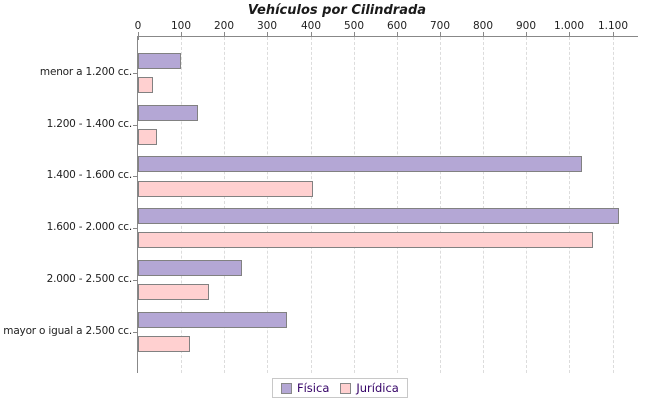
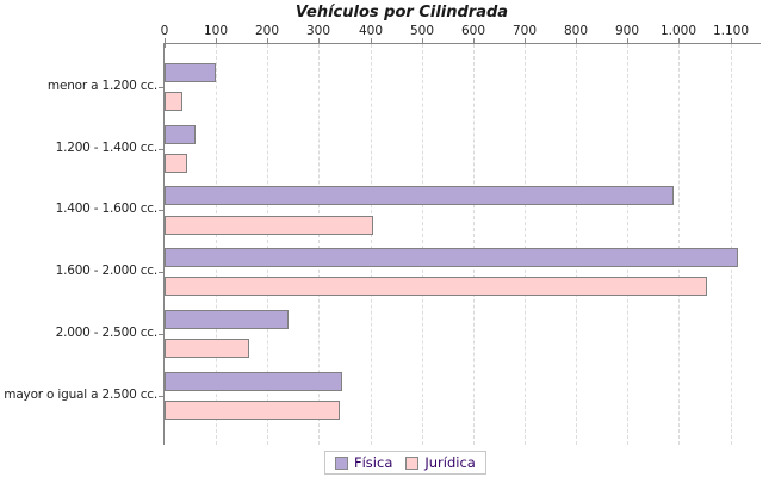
Física/1.200 - 1.400 cc.: 140 -> 60
Física/1.400 - 1.600 cc.: 1030 -> 990
Jurídica/mayor o igual a 2.500 cc.: 120 -> 340
